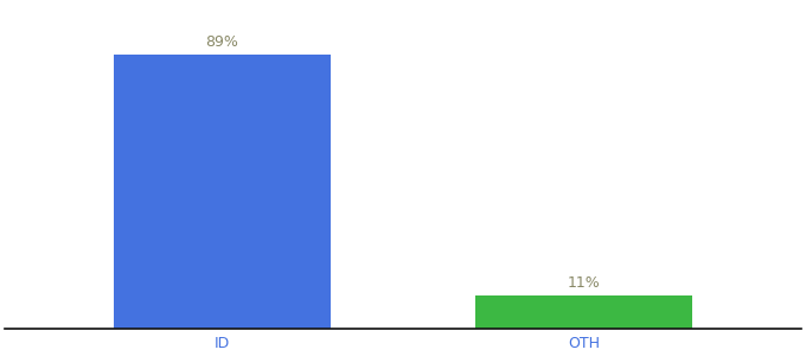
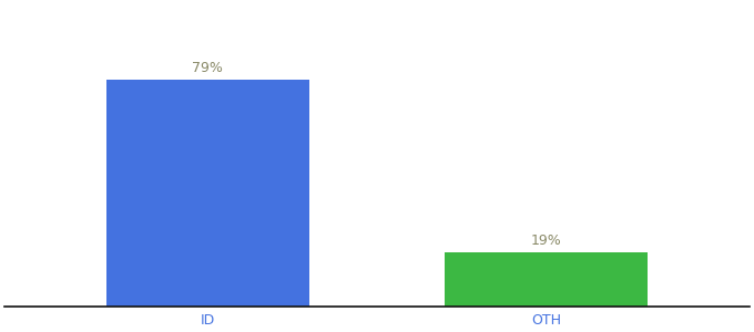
ID: 89% -> 79%
OTH: 11% -> 19%
